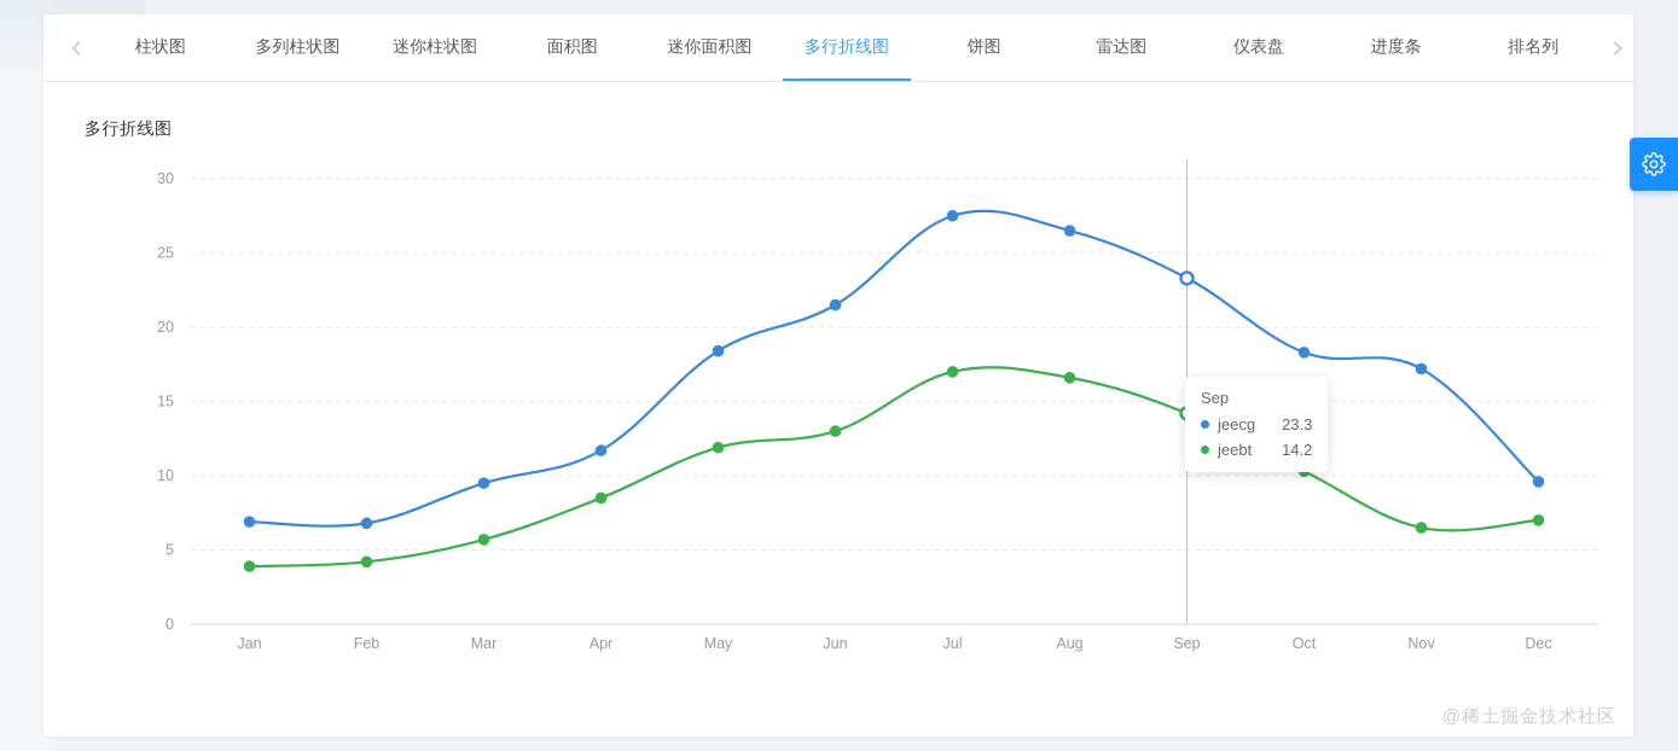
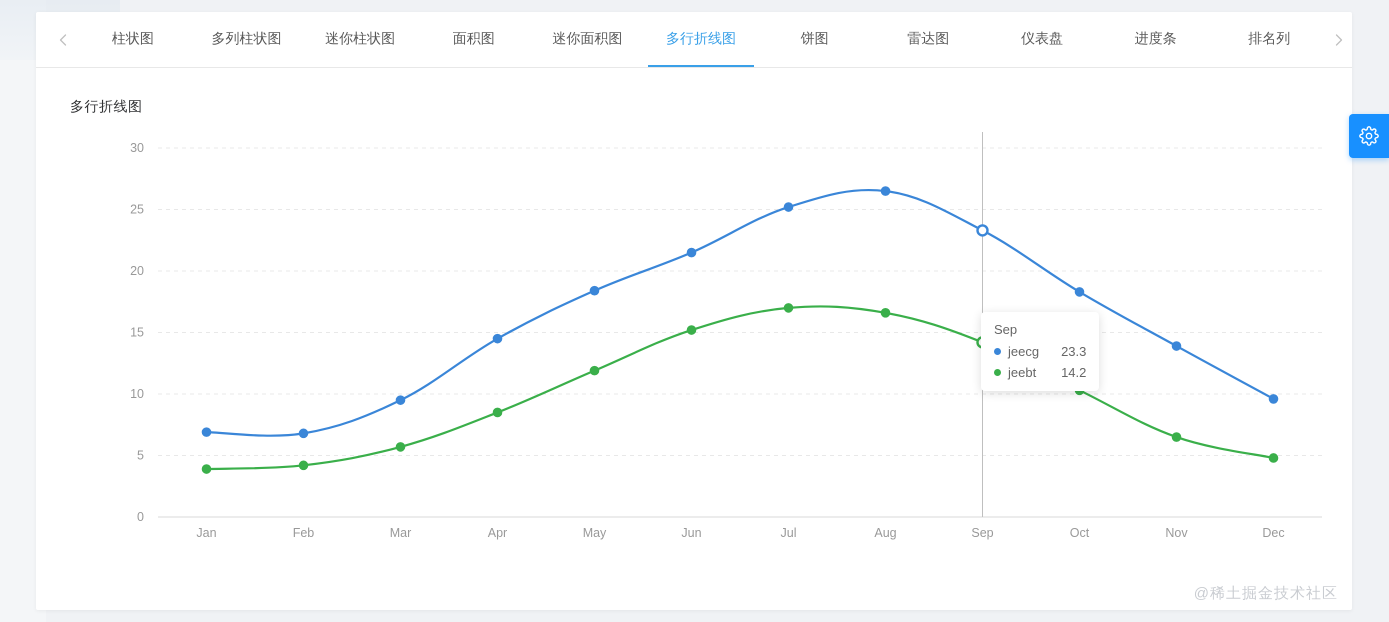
jeecg/Apr: 11.7 -> 14.5
jeebt/Jun: 13.0 -> 15.2
jeecg/Jul: 27.5 -> 25.2
jeecg/Nov: 17.2 -> 13.9
jeebt/Dec: 7.0 -> 4.8
